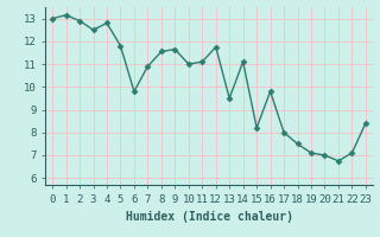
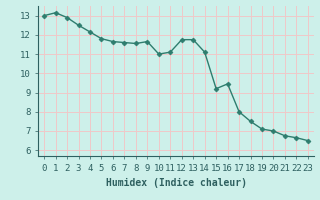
4: 12.8 -> 12.2
6: 9.8 -> 11.7
7: 10.9 -> 11.6
13: 9.5 -> 11.8
15: 8.2 -> 9.2
16: 9.8 -> 9.4
22: 7.1 -> 6.7
23: 8.4 -> 6.5
